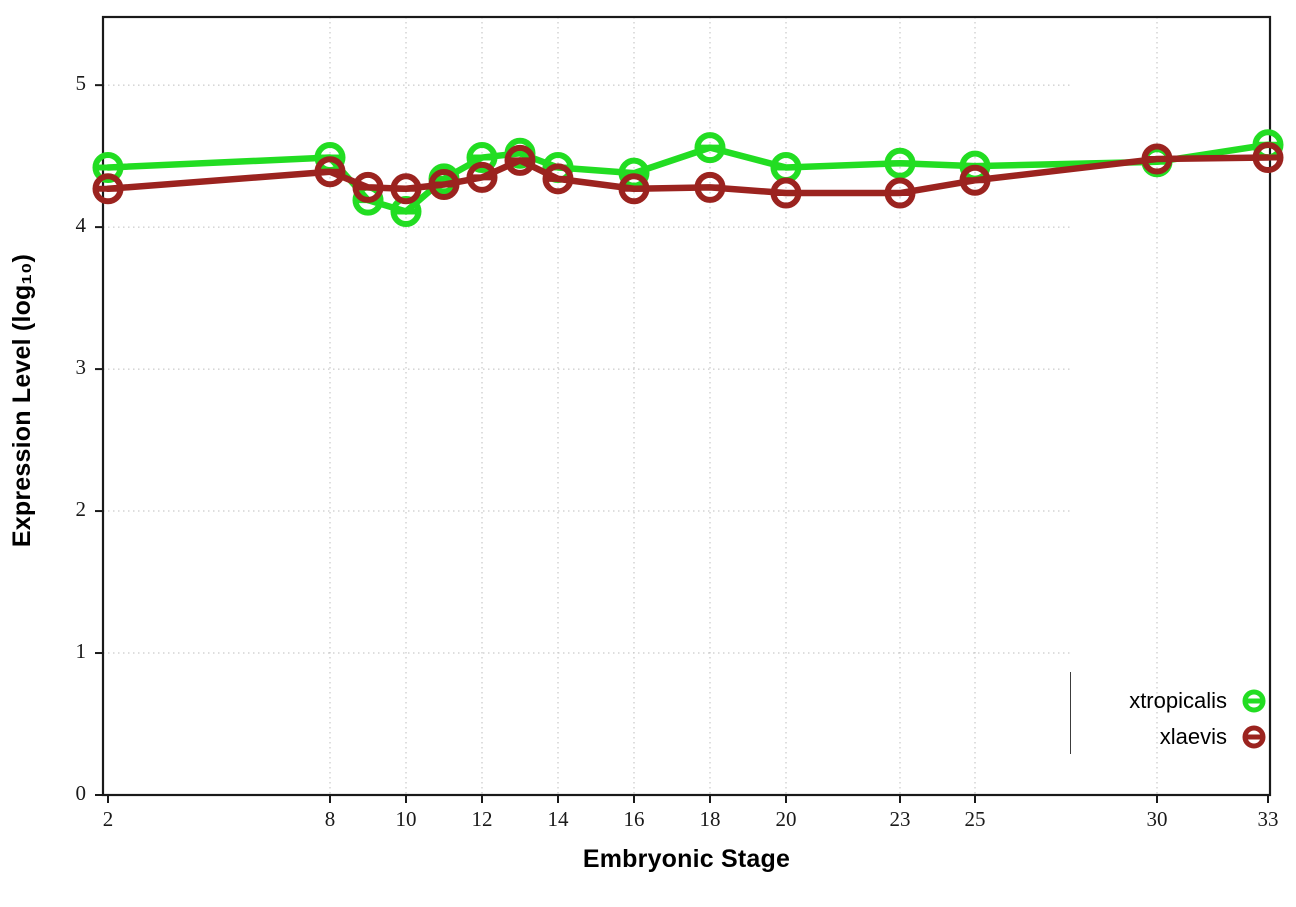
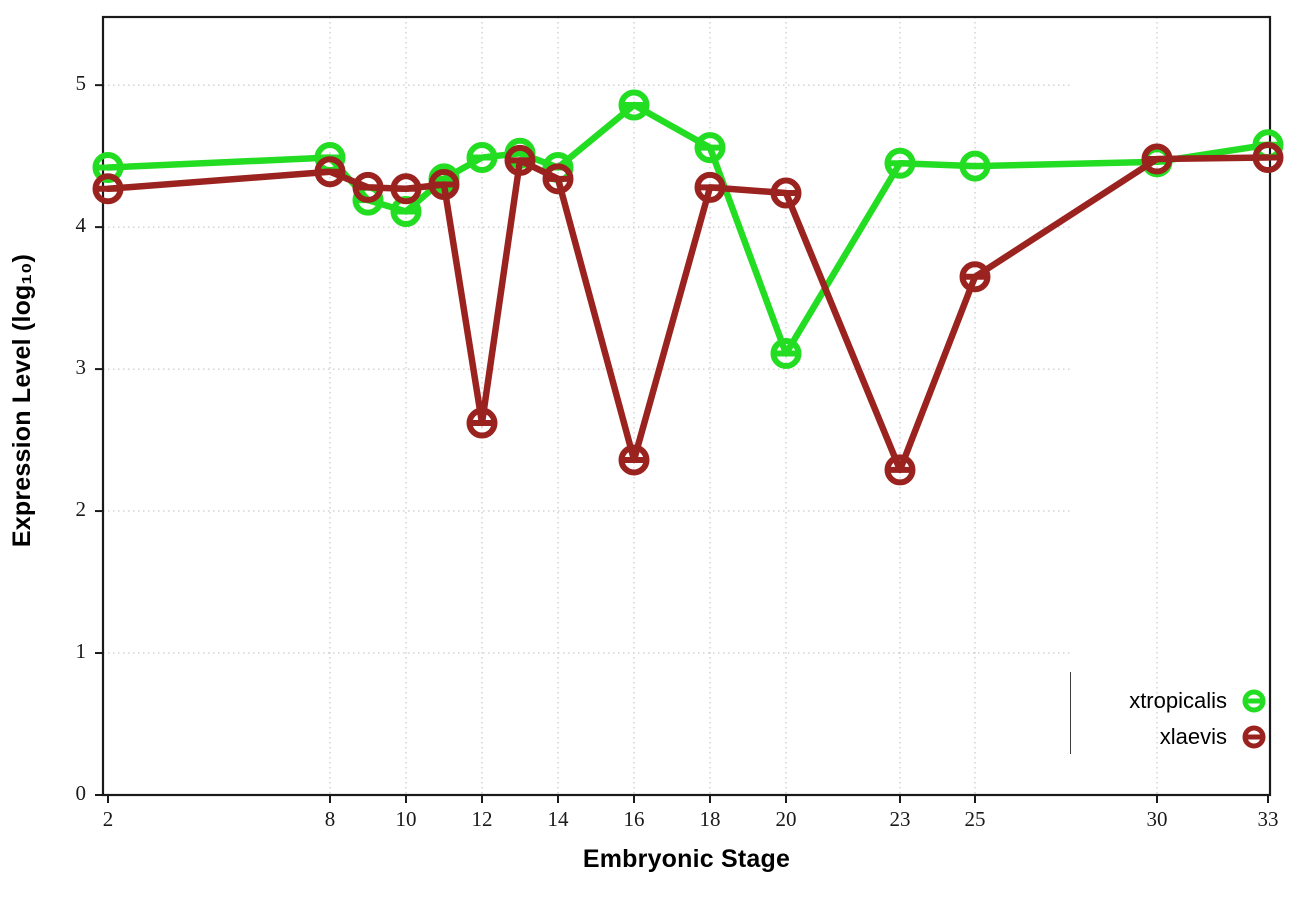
xlaevis/12: 4.35 -> 2.62
xtropicalis/16: 4.38 -> 4.86
xlaevis/16: 4.27 -> 2.36
xtropicalis/20: 4.42 -> 3.11
xlaevis/23: 4.24 -> 2.29
xlaevis/25: 4.33 -> 3.65
